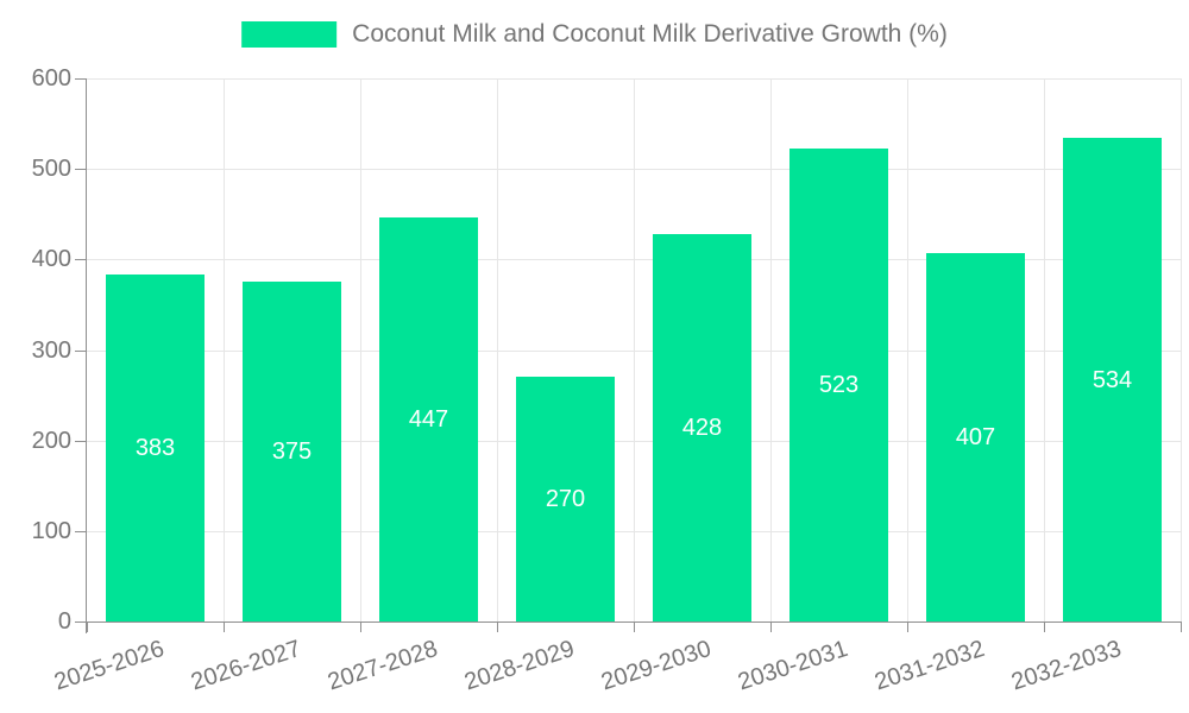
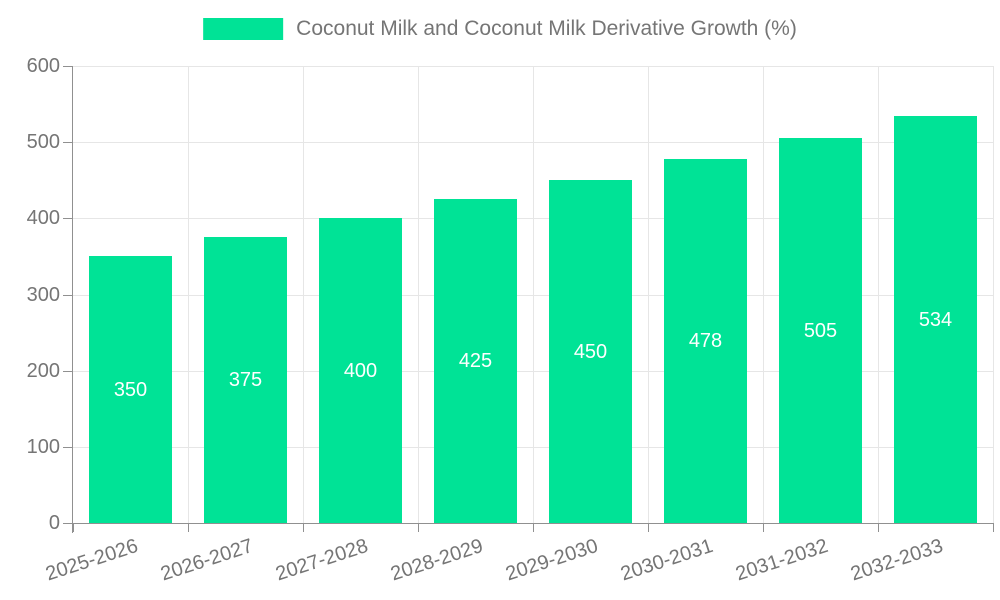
2025-2026: 383 -> 350
2027-2028: 447 -> 400
2028-2029: 270 -> 425
2029-2030: 428 -> 450
2030-2031: 523 -> 478
2031-2032: 407 -> 505
